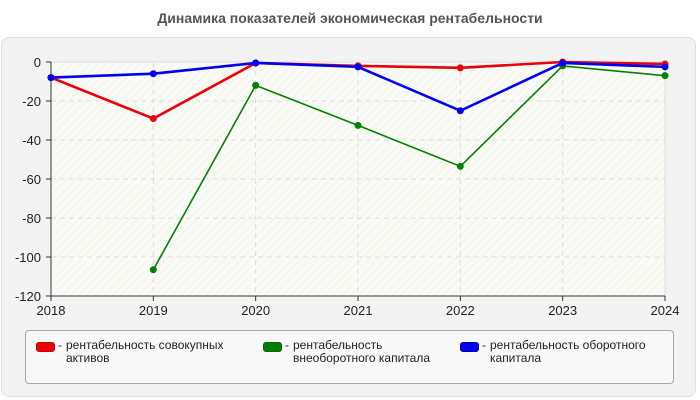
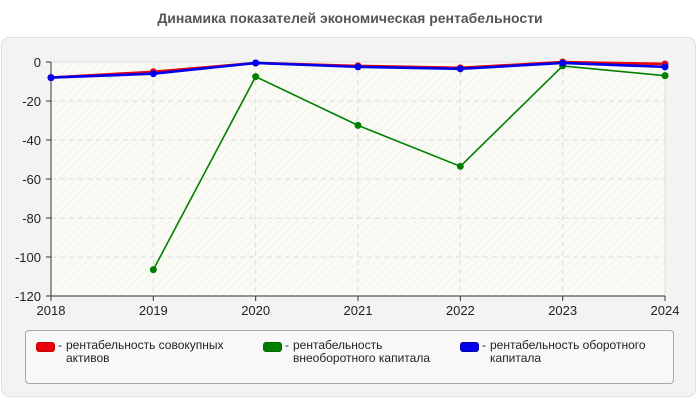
рентабельность совокупных активов/2019: -29 -> -5
рентабельность внеоборотного капитала/2020: -12 -> -8
рентабельность оборотного капитала/2022: -25 -> -4
